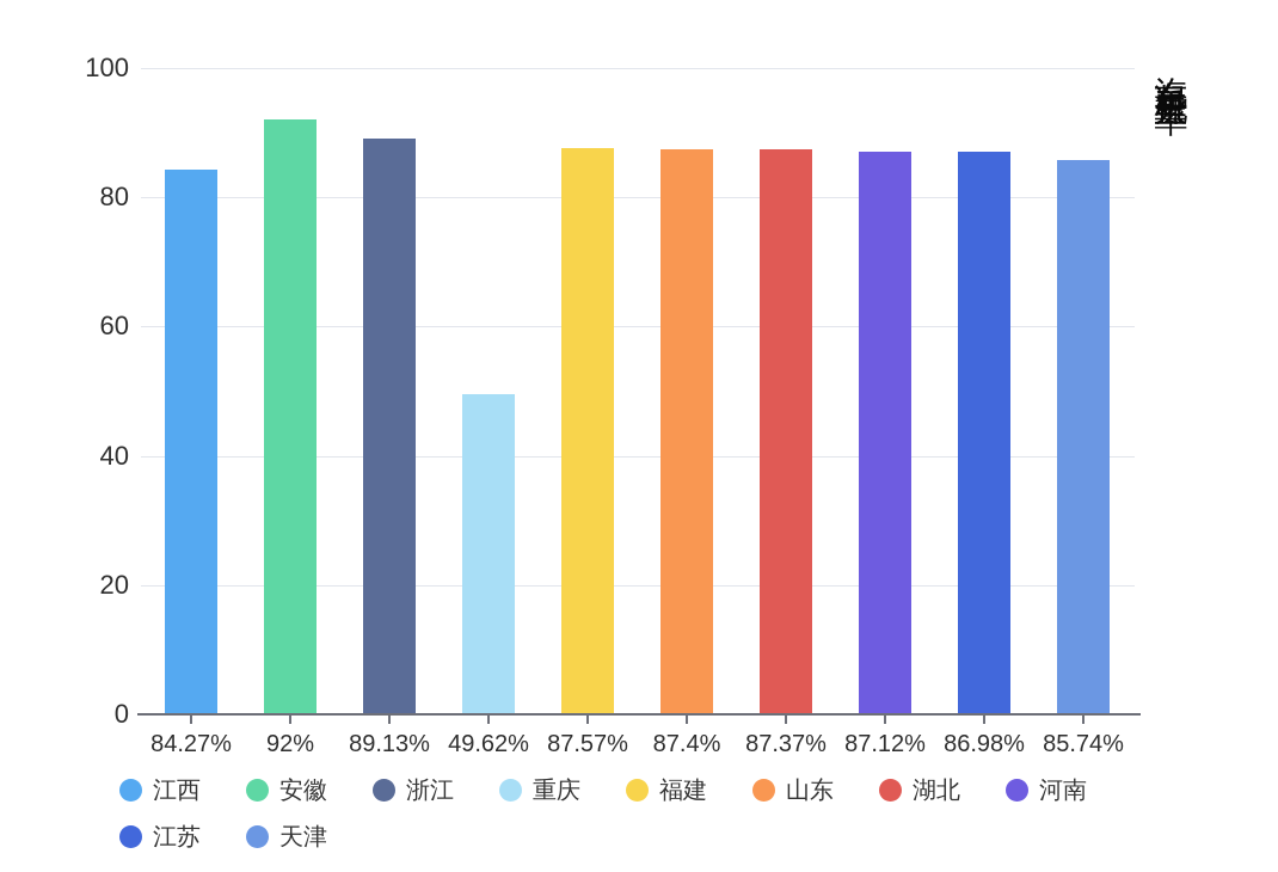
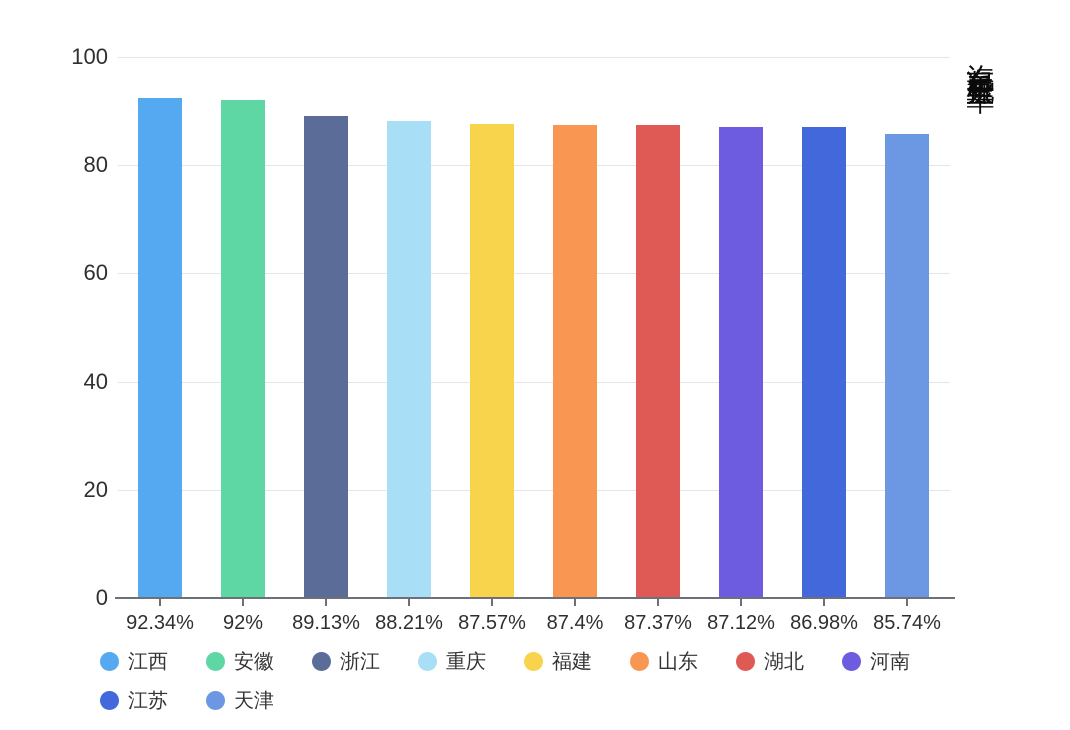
江西: 84.27% -> 92.34%
重庆: 49.62% -> 88.21%
